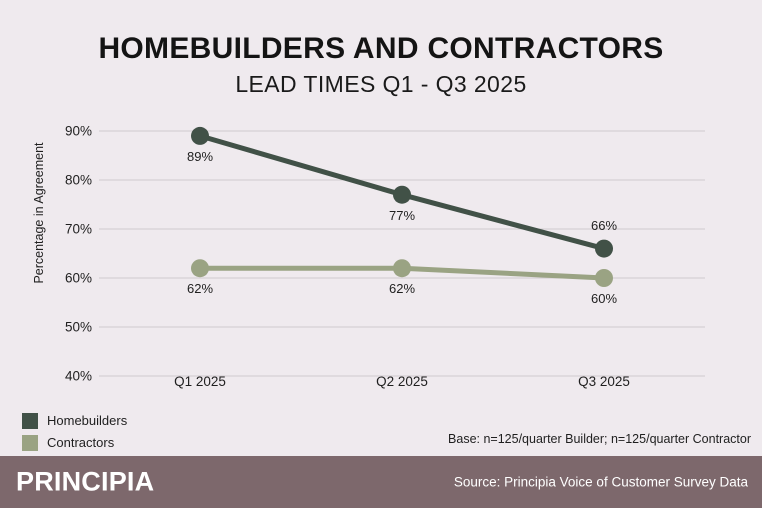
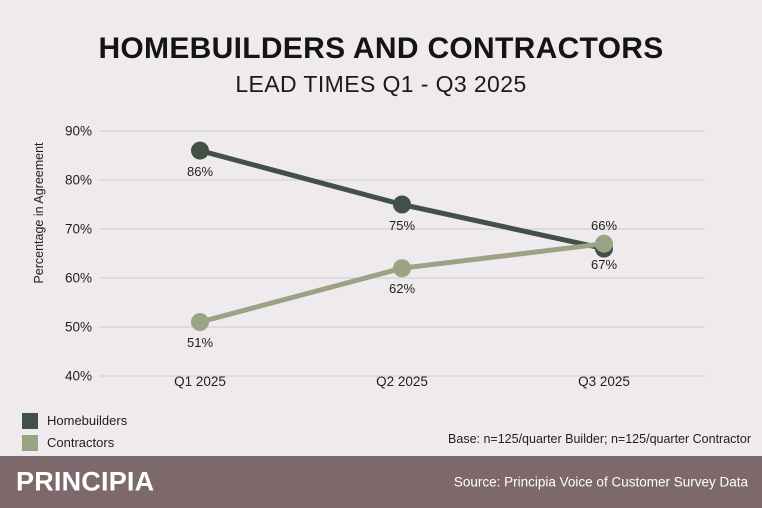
Homebuilders/Q1 2025: 89% -> 86%
Contractors/Q1 2025: 62% -> 51%
Homebuilders/Q2 2025: 77% -> 75%
Contractors/Q3 2025: 60% -> 67%
